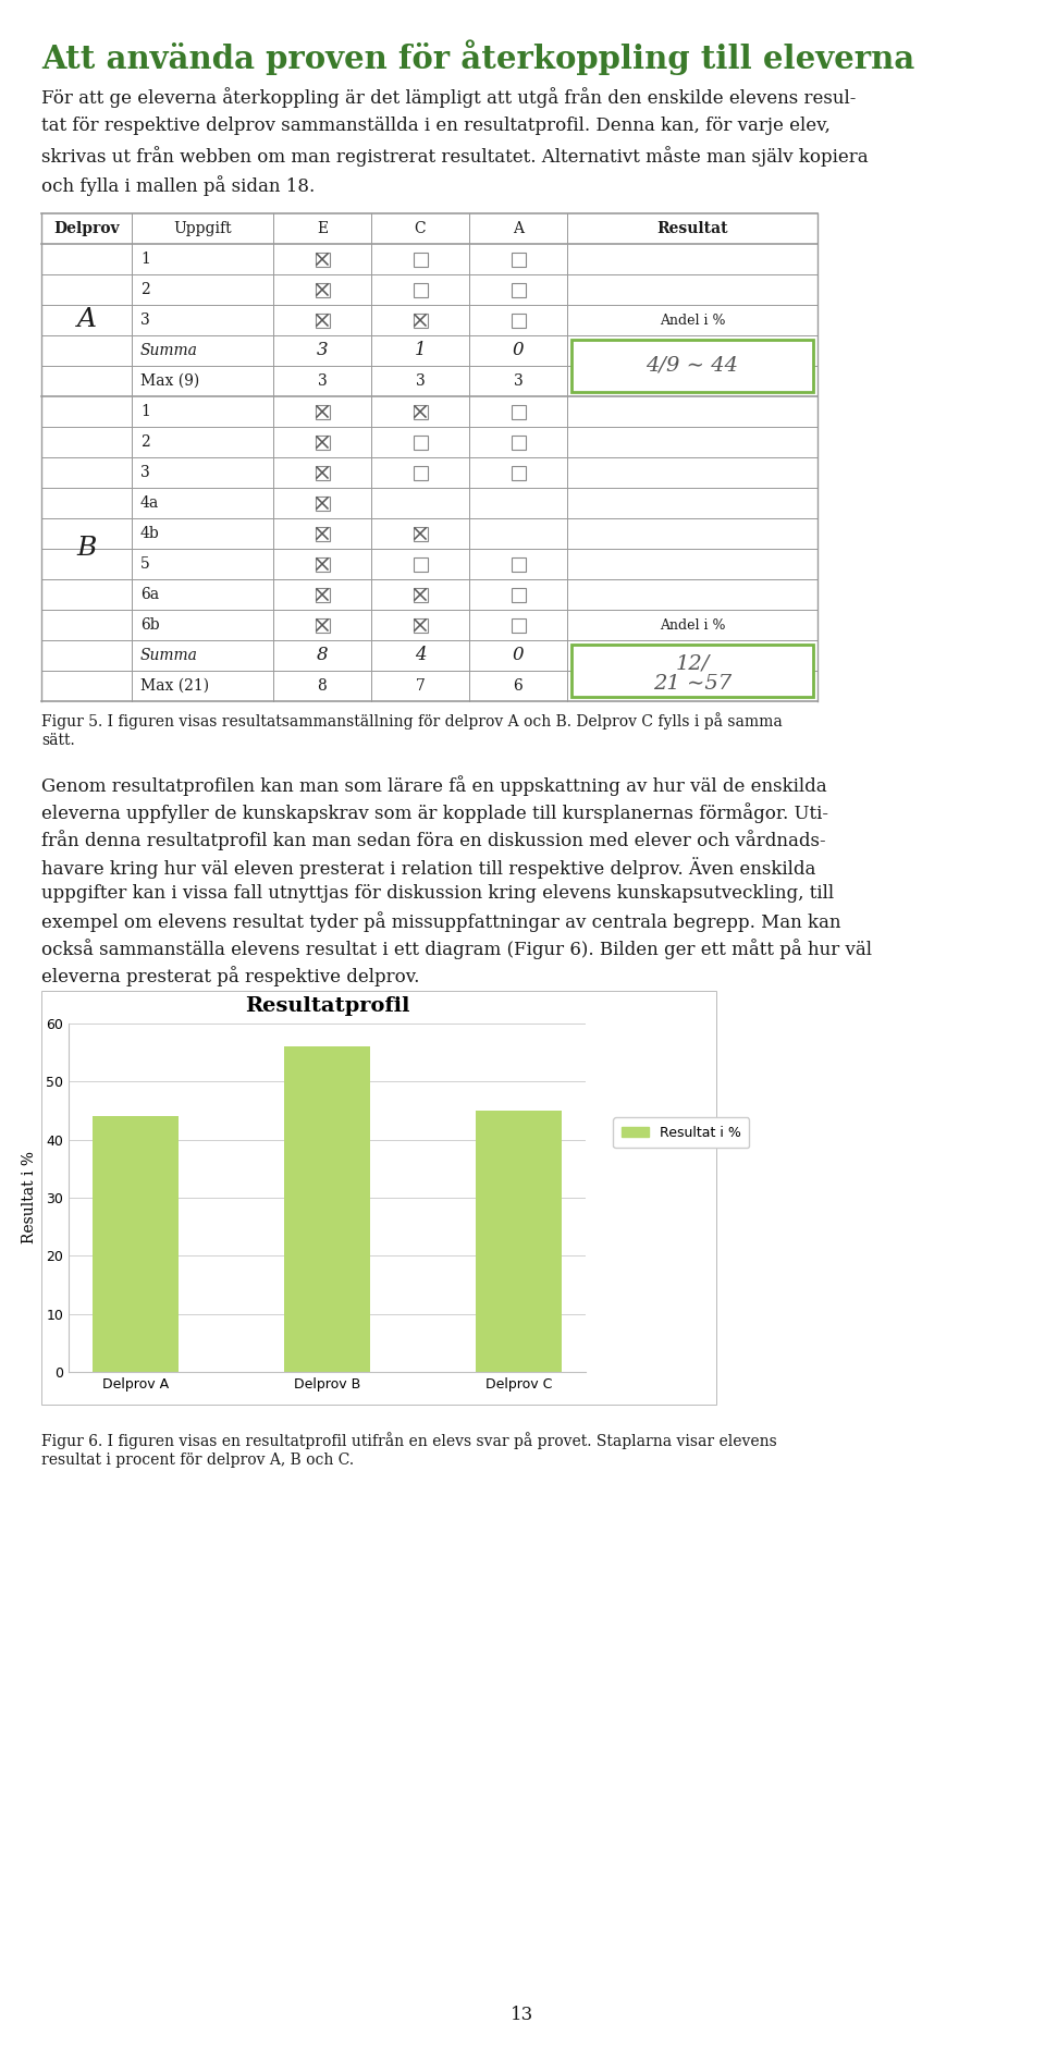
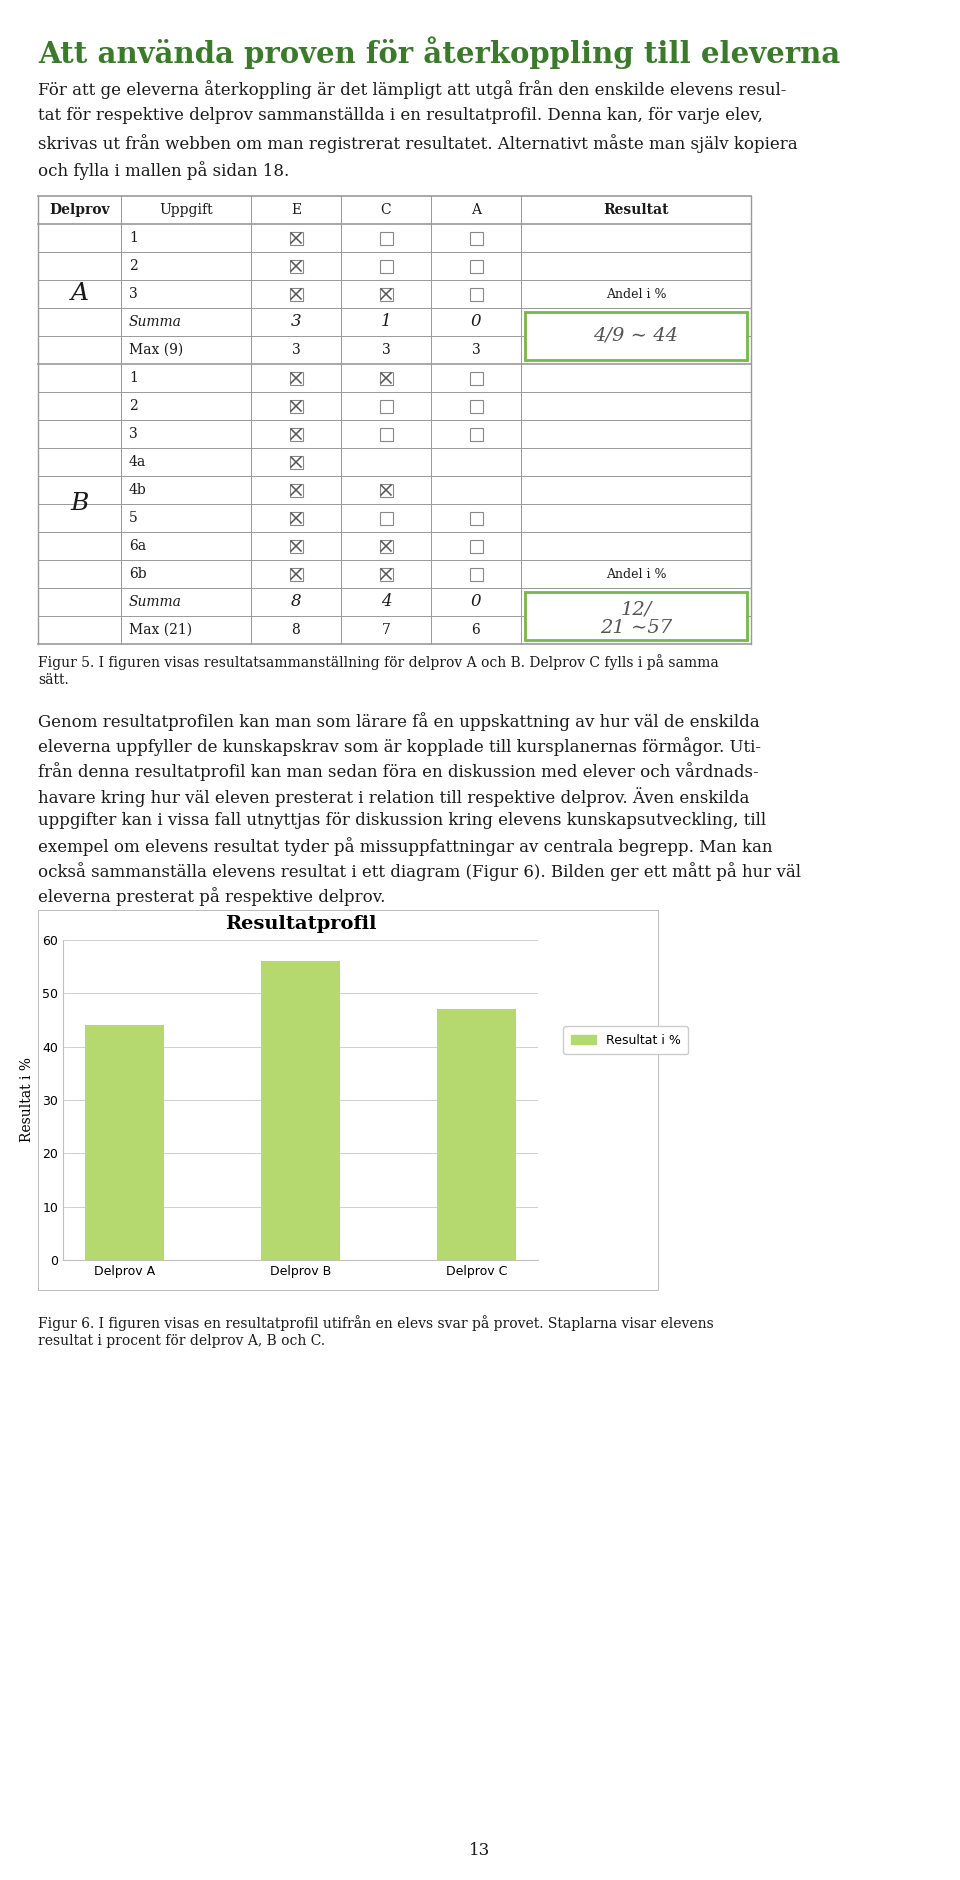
Delprov C: 45 -> 47
